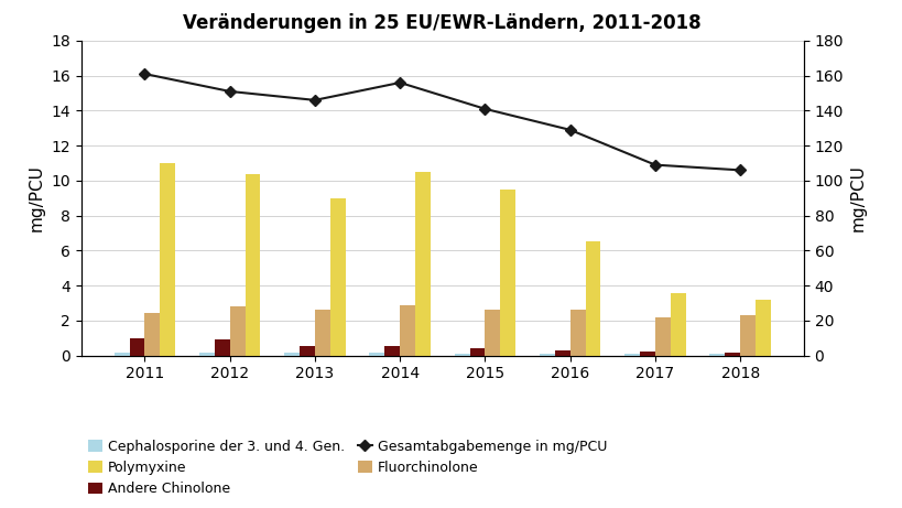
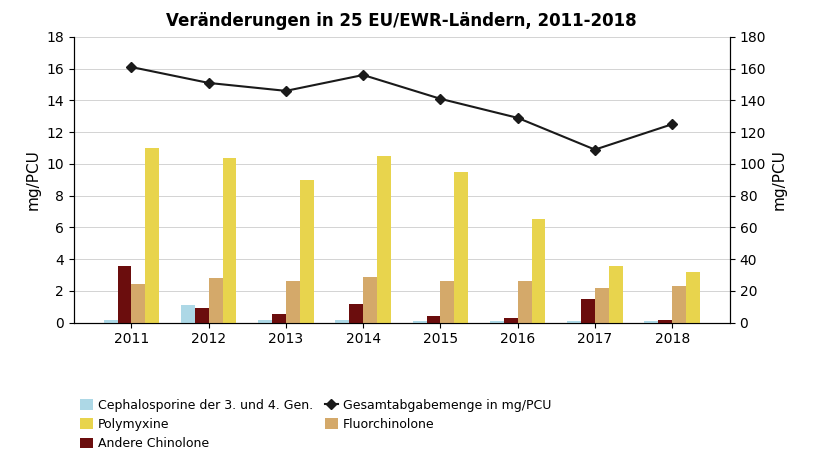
Andere Chinolone/2011: 1.0 -> 3.6
Cephalosporine der 3. und 4. Gen./2012: 0.1 -> 1.1
Andere Chinolone/2014: 0.6 -> 1.2
Andere Chinolone/2017: 0.2 -> 1.5
Gesamtabgabemenge in mg/PCU/2018: 106 -> 125
